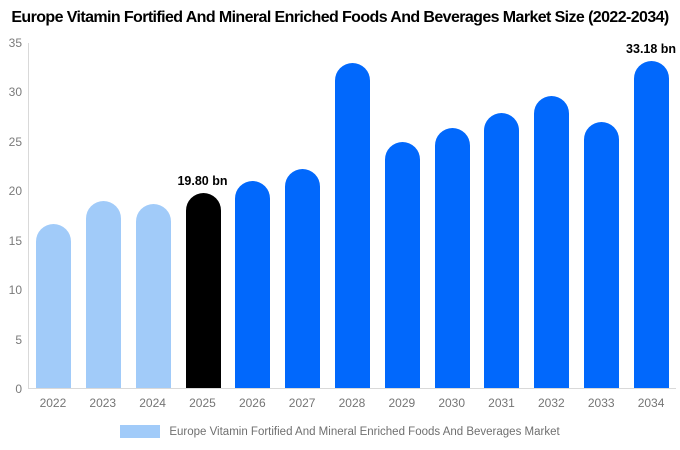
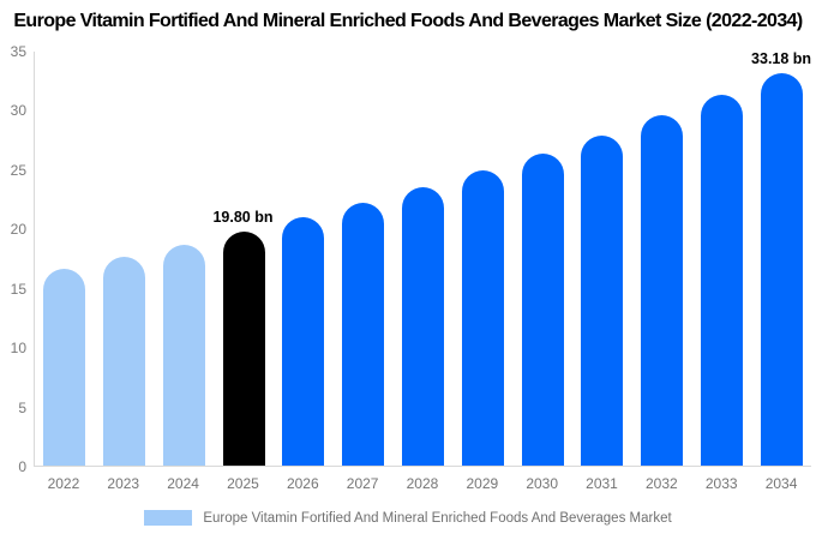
2023: 19 -> 18
2028: 33 -> 24
2033: 27 -> 31
